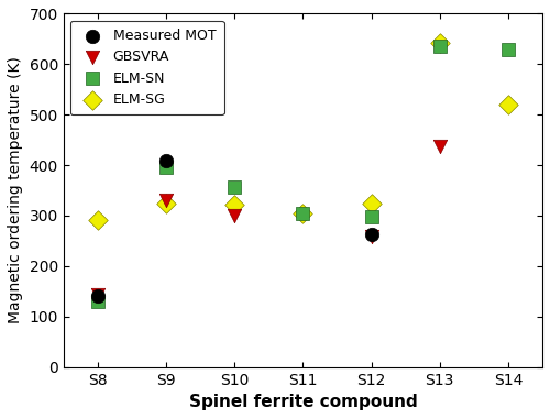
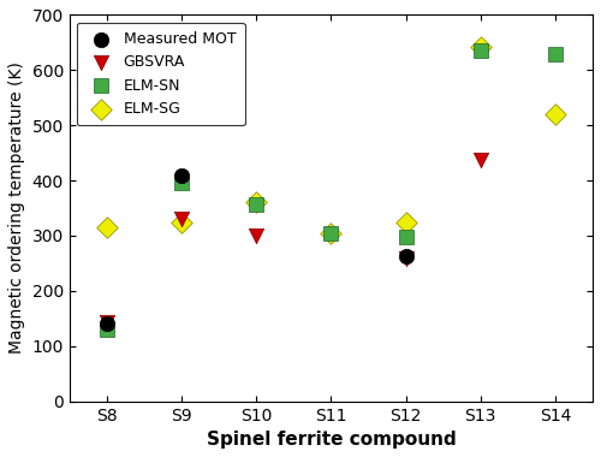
ELM-SG/S8: 291 -> 315
ELM-SG/S10: 322 -> 360
